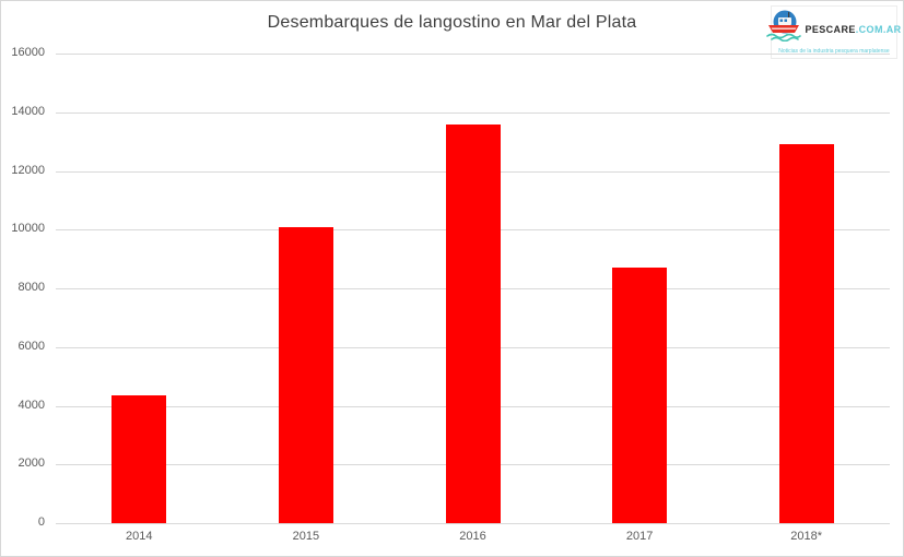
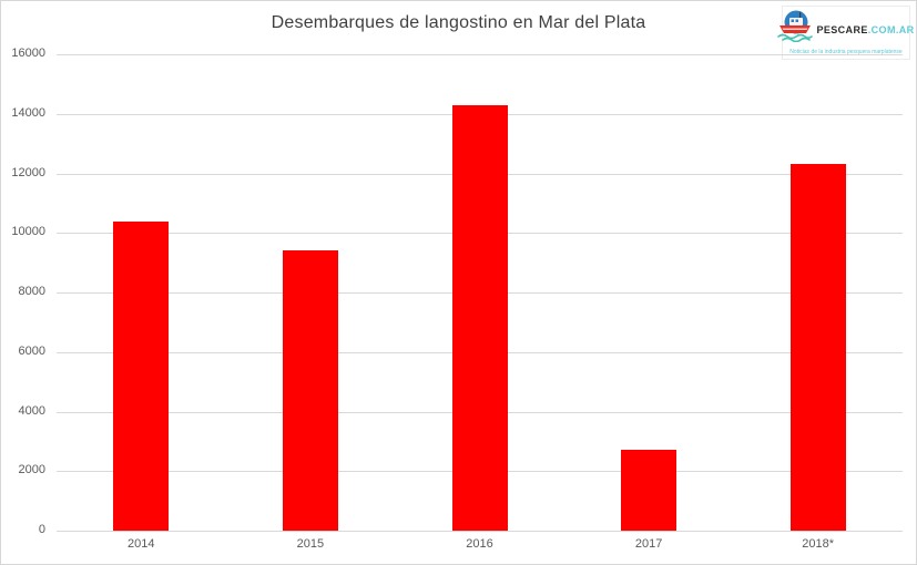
2014: 4400 -> 10400
2015: 10100 -> 9400
2016: 13600 -> 14300
2017: 8700 -> 2700
2018*: 12900 -> 12300
